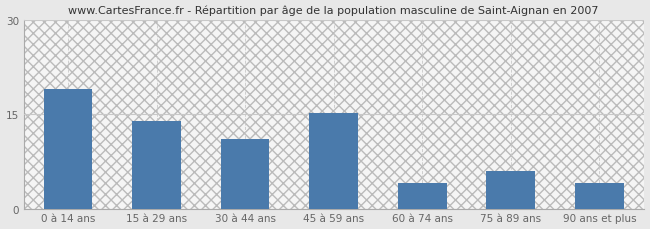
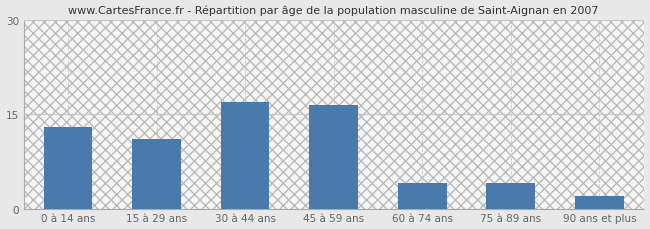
0 à 14 ans: 19.0 -> 13.0
15 à 29 ans: 14.0 -> 11.0
30 à 44 ans: 11.0 -> 17.0
45 à 59 ans: 15.2 -> 16.5
75 à 89 ans: 6.0 -> 4.0
90 ans et plus: 4.0 -> 2.0
